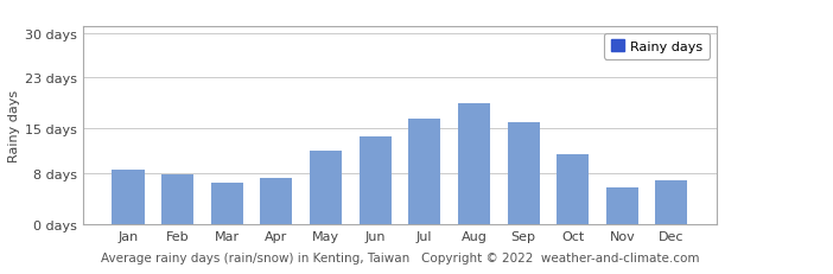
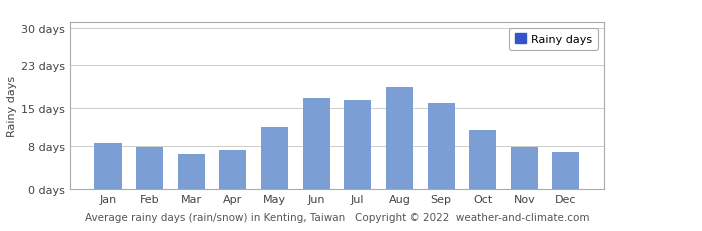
Jun: 13.8 days -> 17.0 days
Nov: 5.8 days -> 7.9 days
